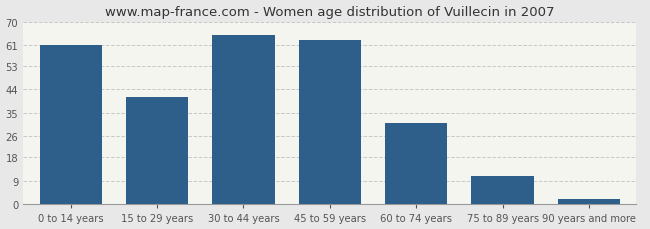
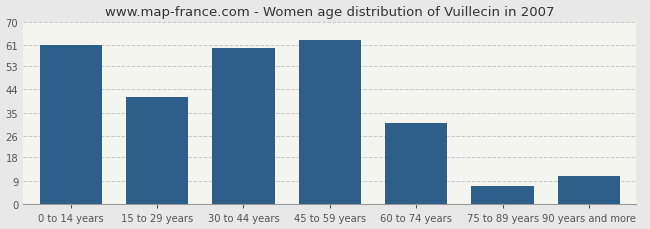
30 to 44 years: 65 -> 60
75 to 89 years: 11 -> 7
90 years and more: 2 -> 11
